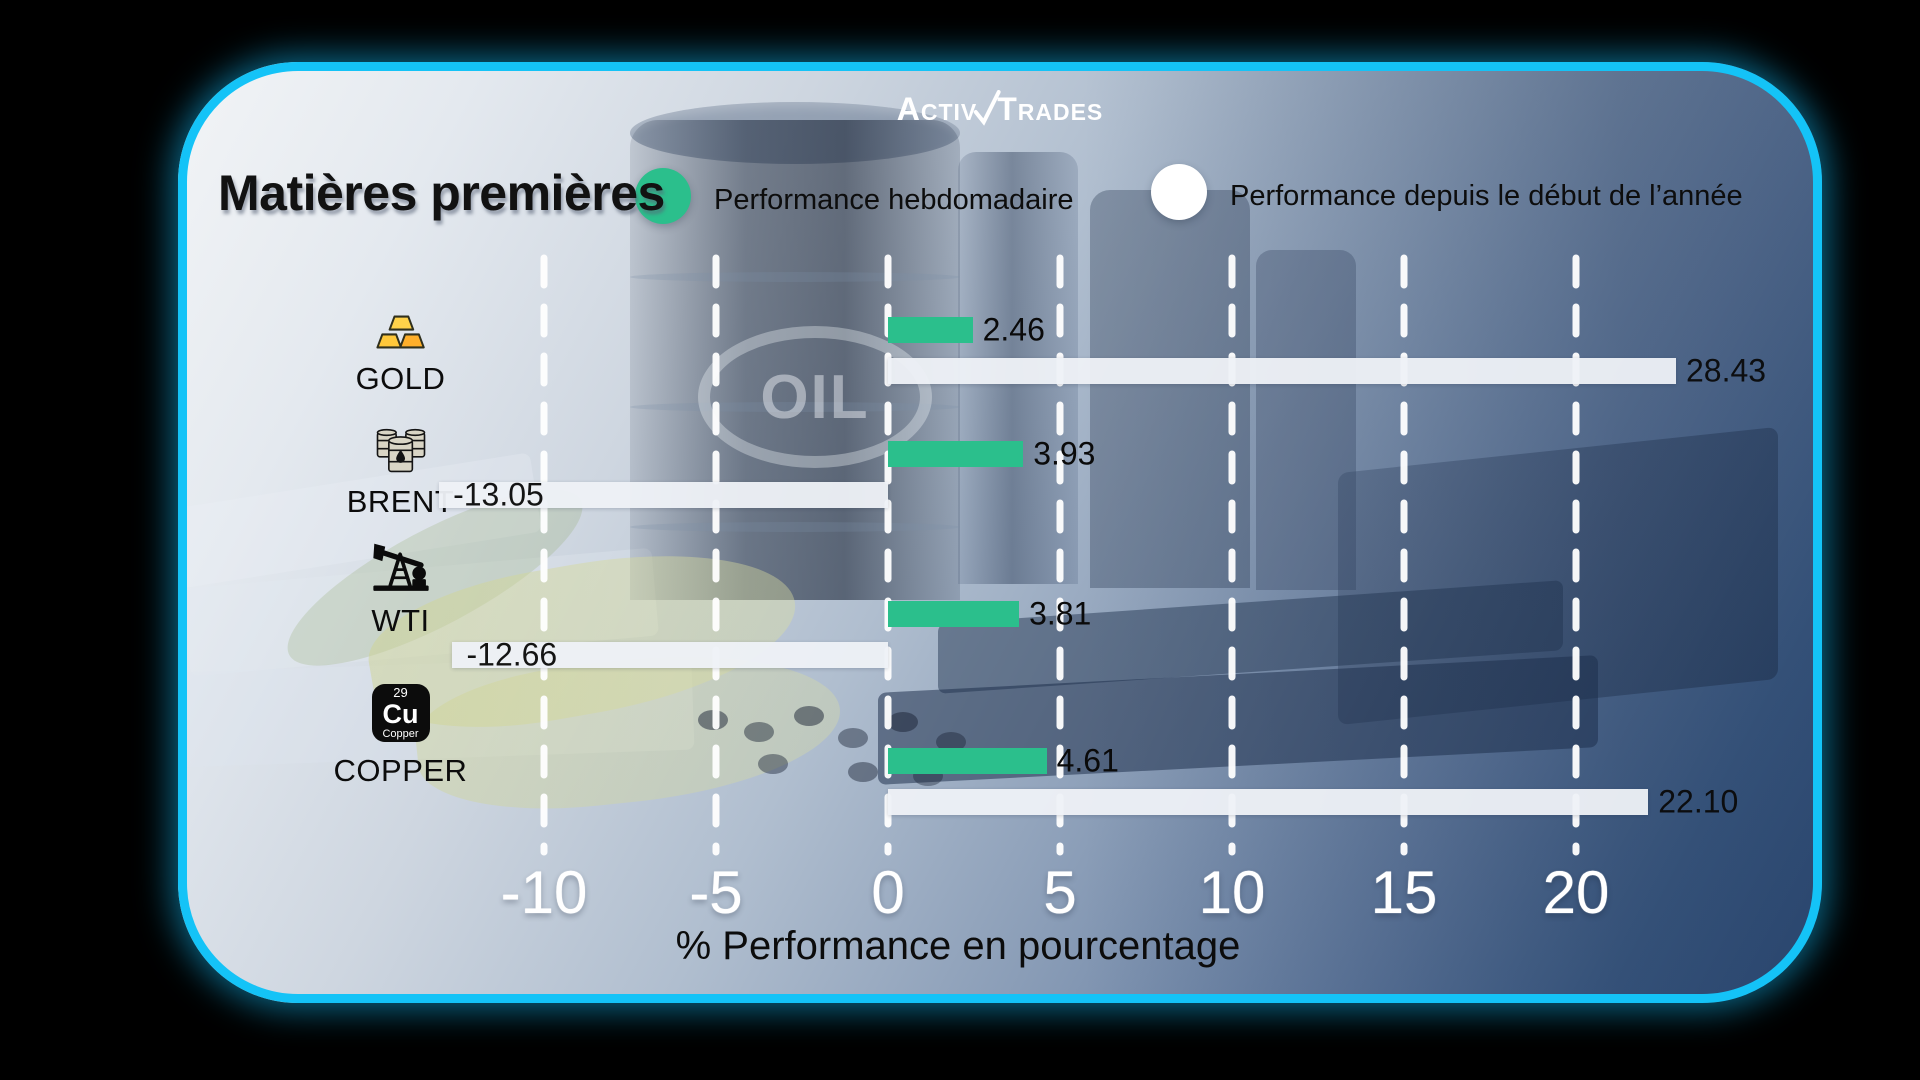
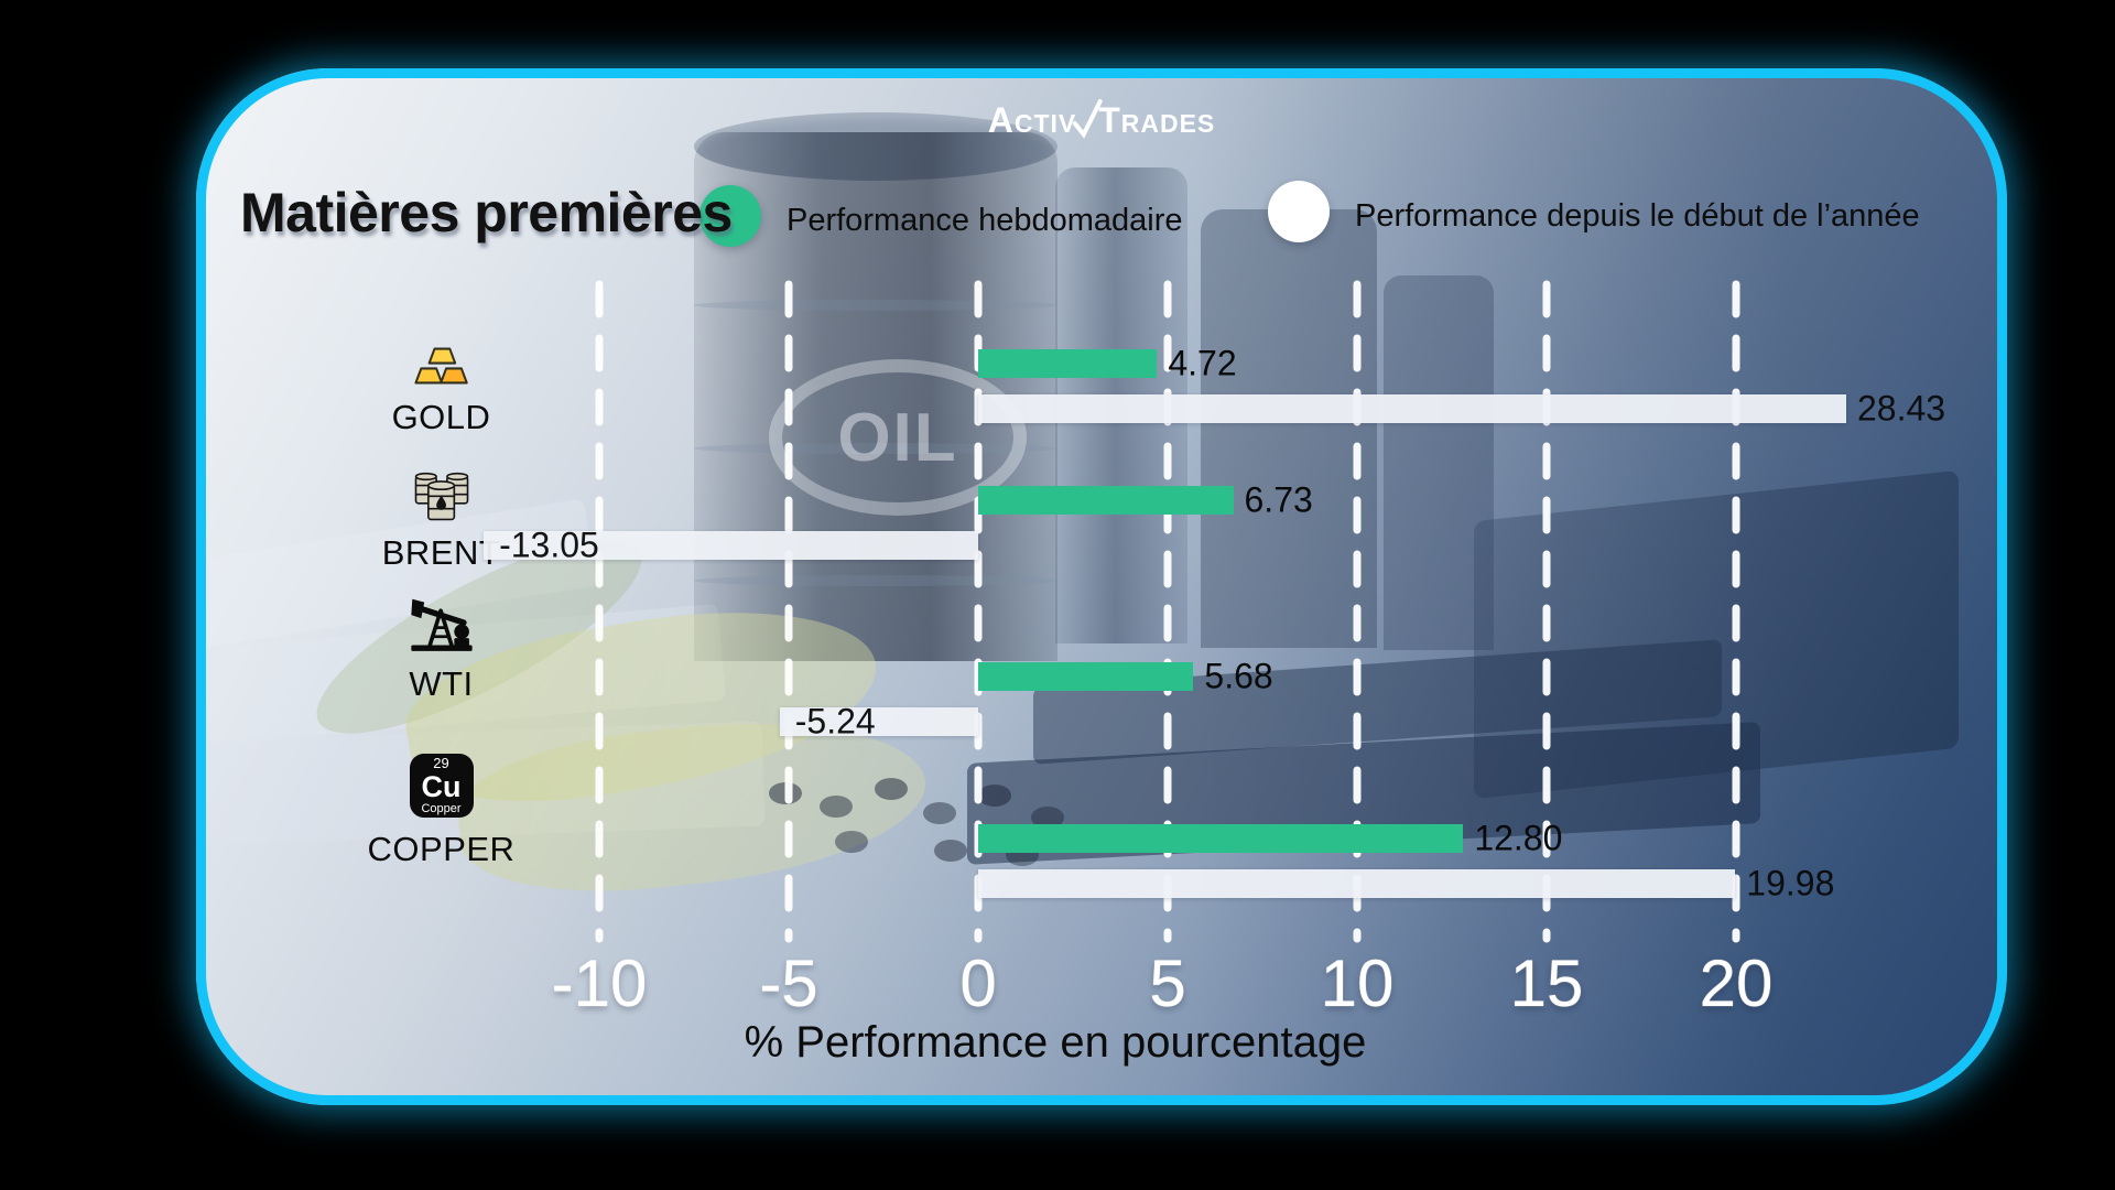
Performance hebdomadaire/GOLD: 2.46 -> 4.72
Performance hebdomadaire/BRENT: 3.93 -> 6.73
Performance hebdomadaire/WTI: 3.81 -> 5.68
Performance depuis le début de l’année/WTI: -12.66 -> -5.24
Performance hebdomadaire/COPPER: 4.61 -> 12.80
Performance depuis le début de l’année/COPPER: 22.10 -> 19.98
